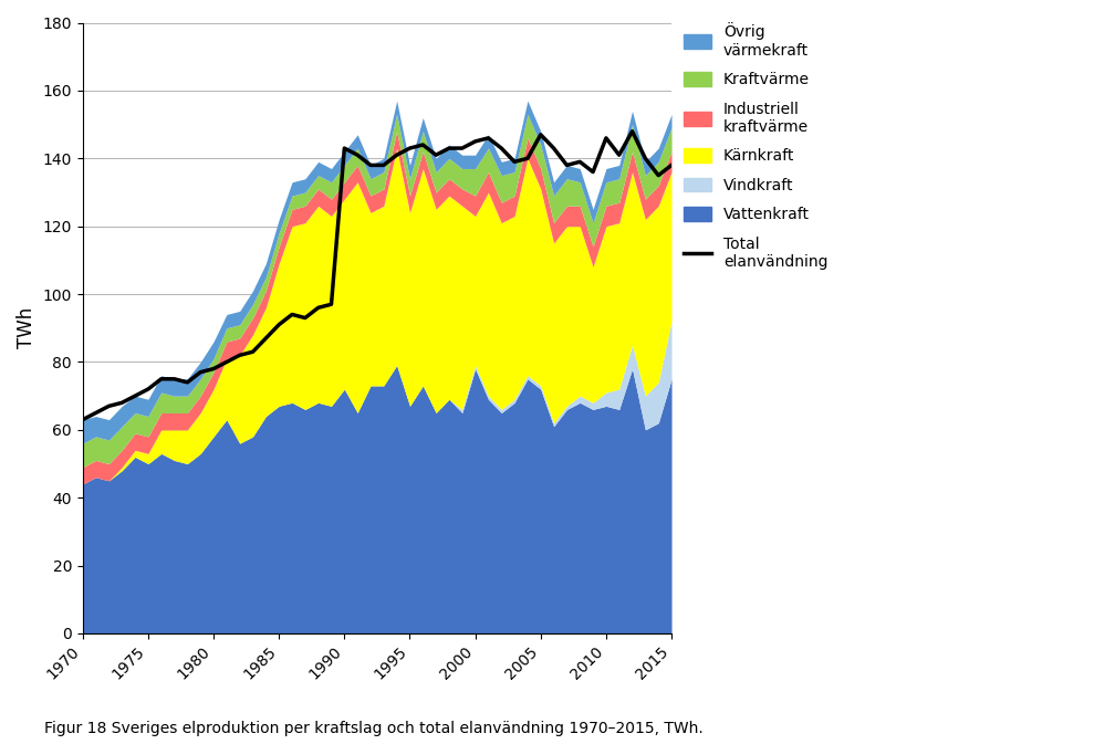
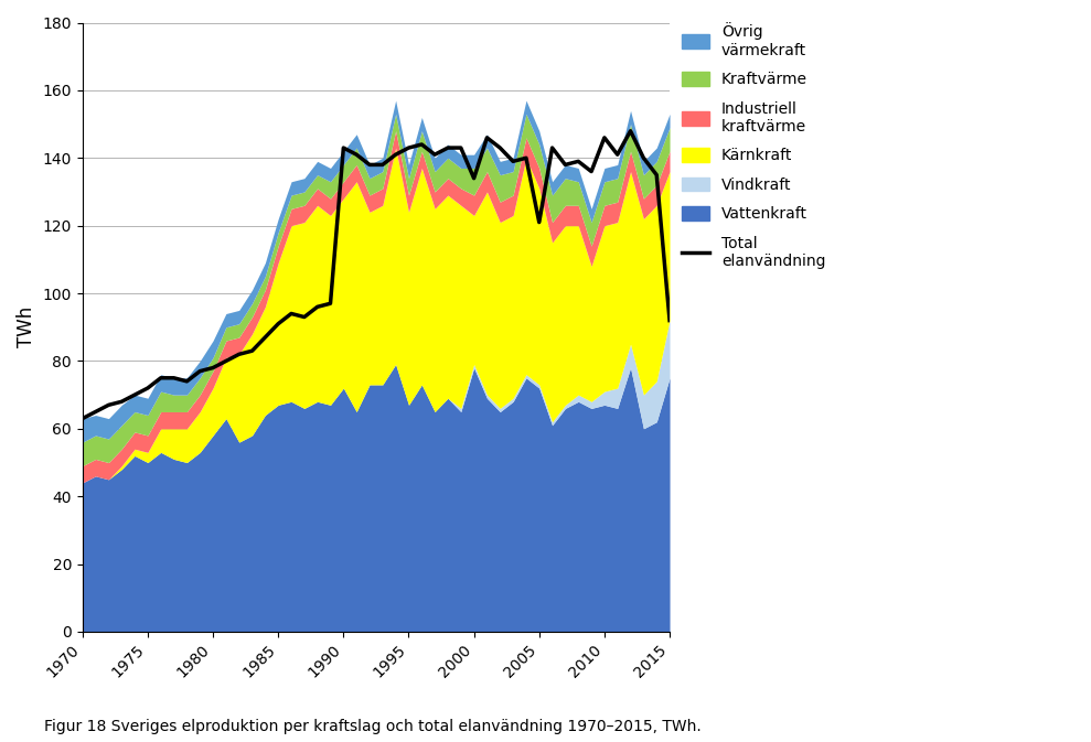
Total elanvändning/2000: 145 -> 134
Total elanvändning/2005: 147 -> 121
Total elanvändning/2015: 138 -> 92
